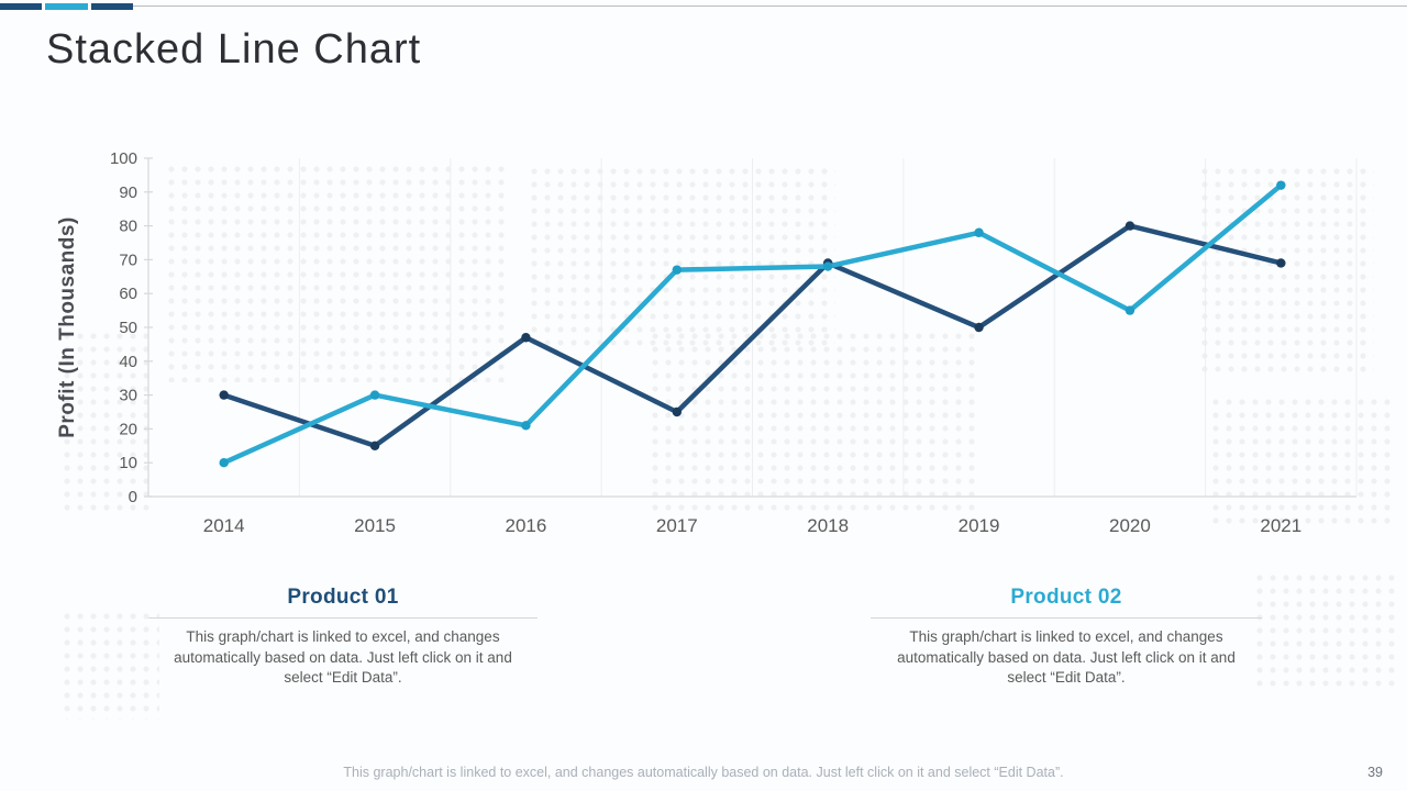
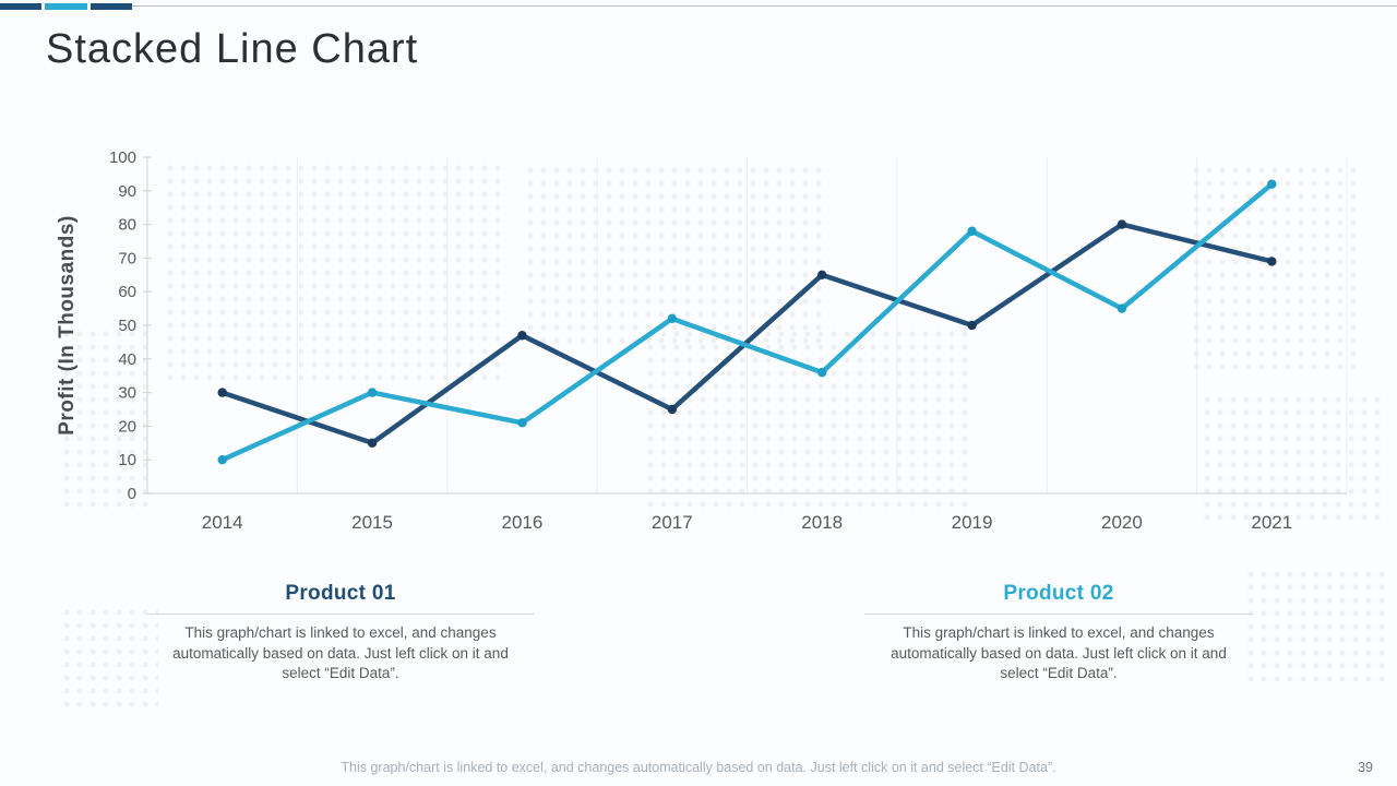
Product 02/2017: 67 -> 52
Product 01/2018: 69 -> 65
Product 02/2018: 68 -> 36
